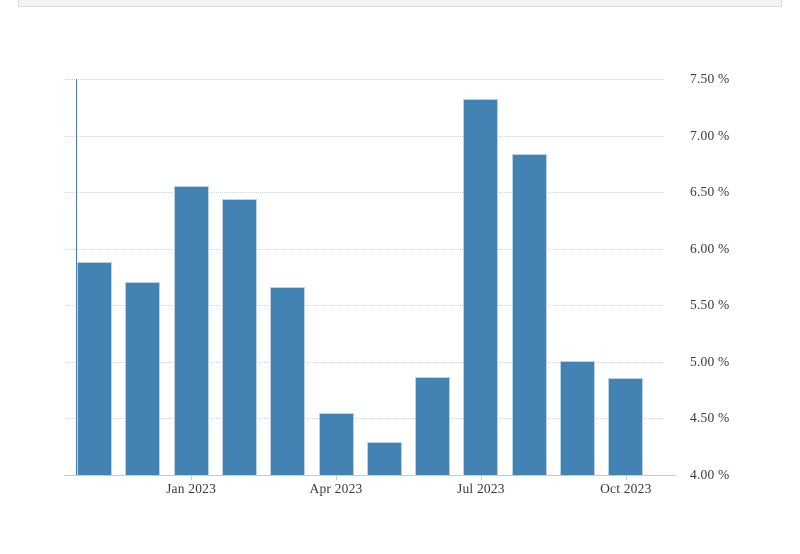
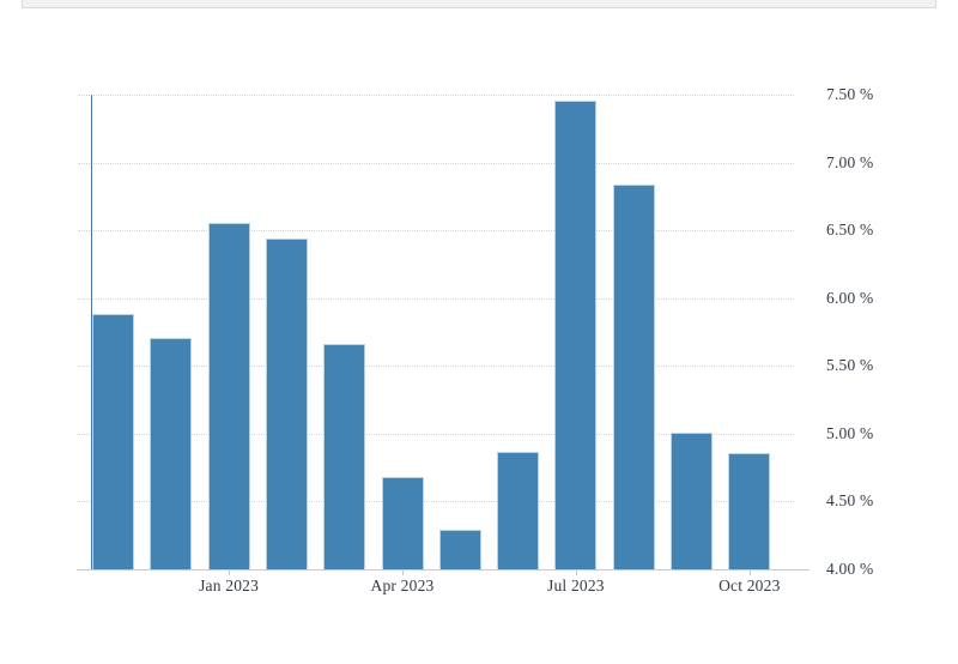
Apr 2023: 4.55% -> 4.68%
Jul 2023: 7.32% -> 7.46%
